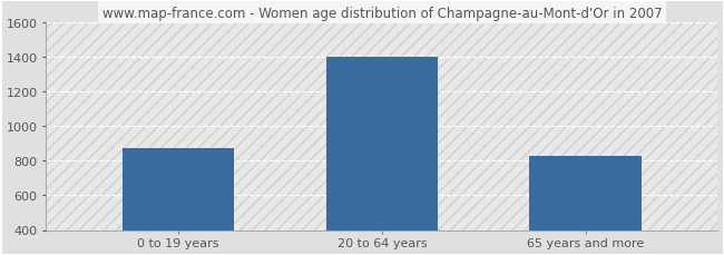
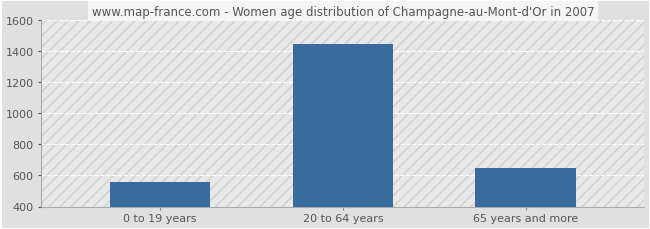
0 to 19 years: 870 -> 560
20 to 64 years: 1400 -> 1440
65 years and more: 830 -> 640
